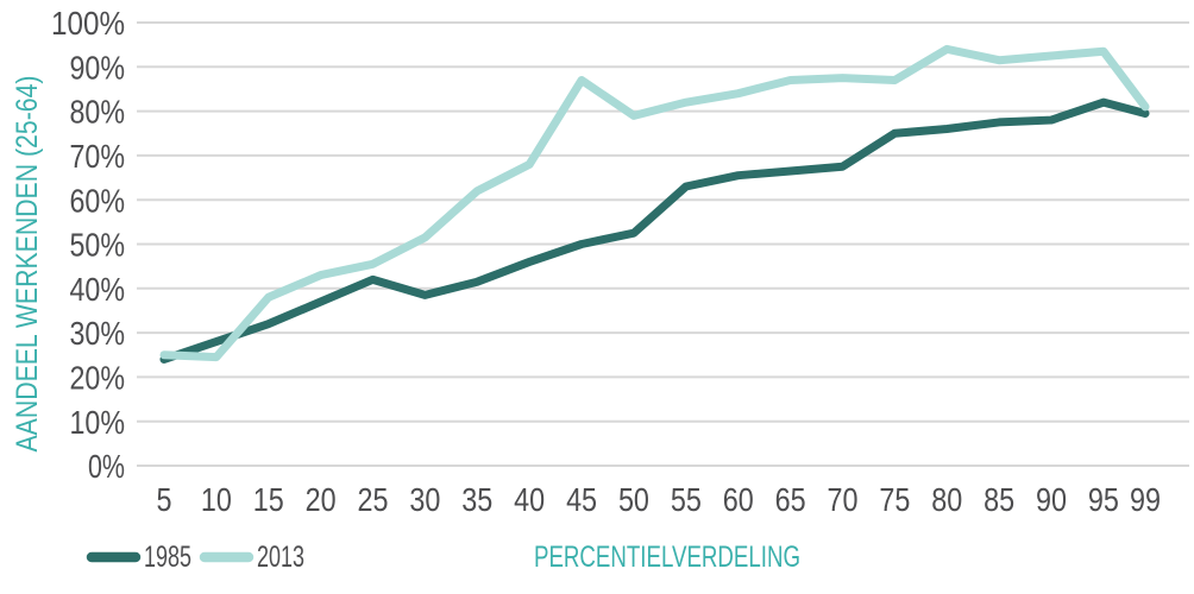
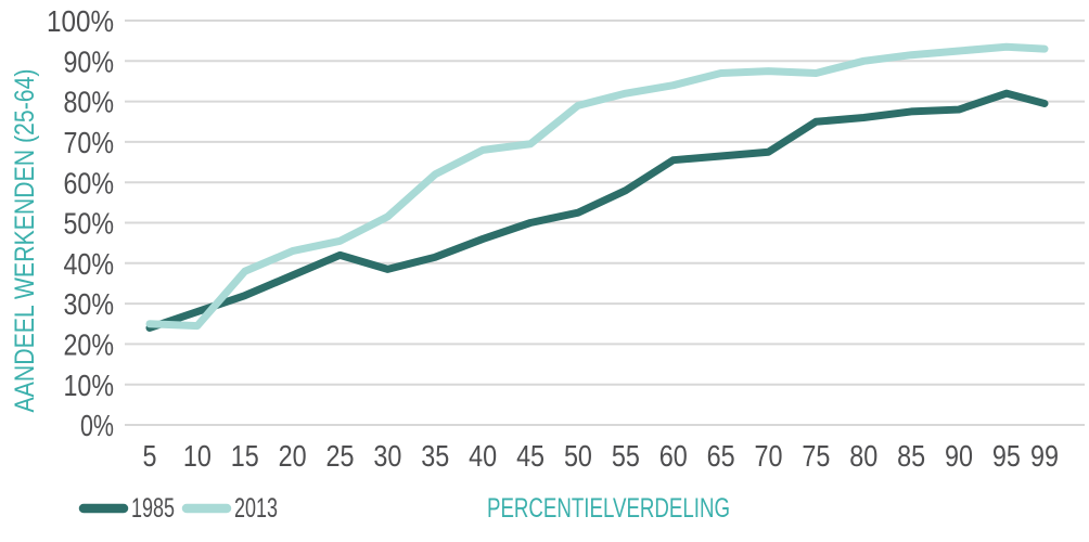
2013/45: 87% -> 70%
1985/55: 63% -> 58%
2013/80: 94% -> 90%
2013/99: 81% -> 93%
